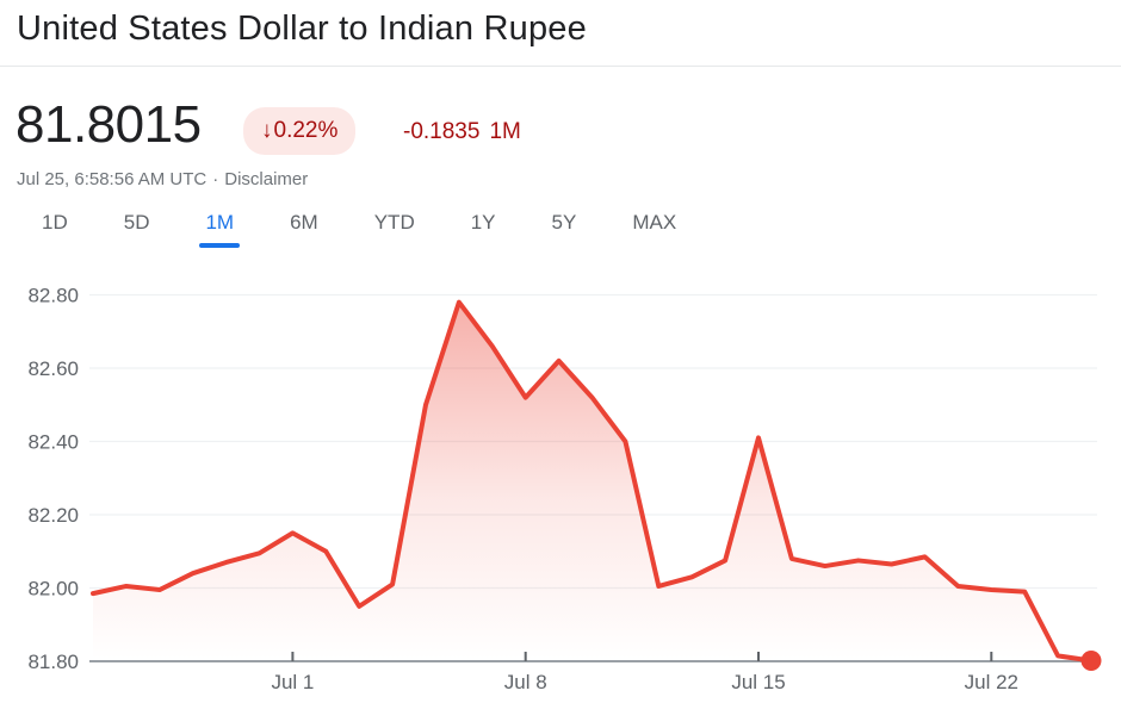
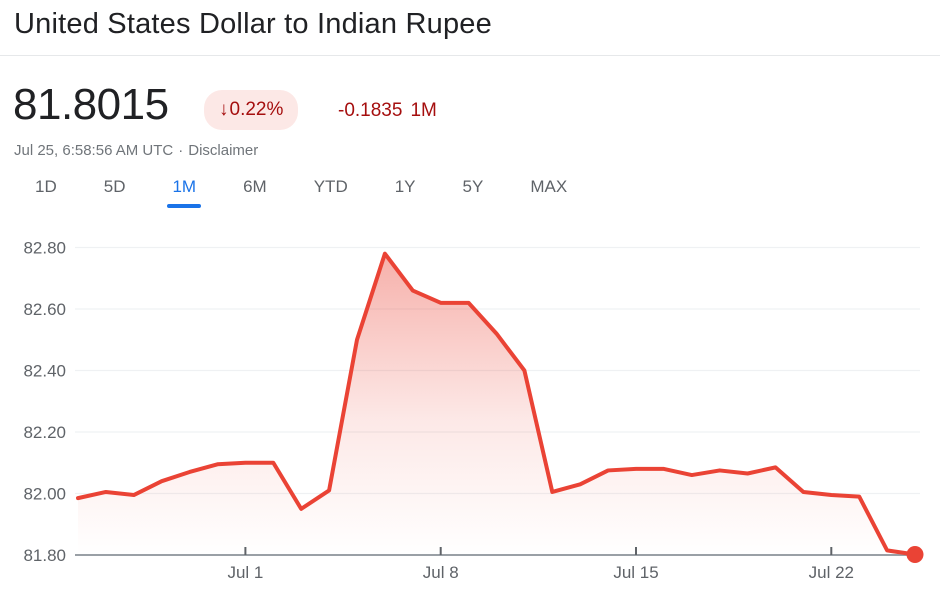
Jul 1: 82.15 -> 82.10
Jul 8: 82.52 -> 82.62
Jul 15: 82.41 -> 82.08
